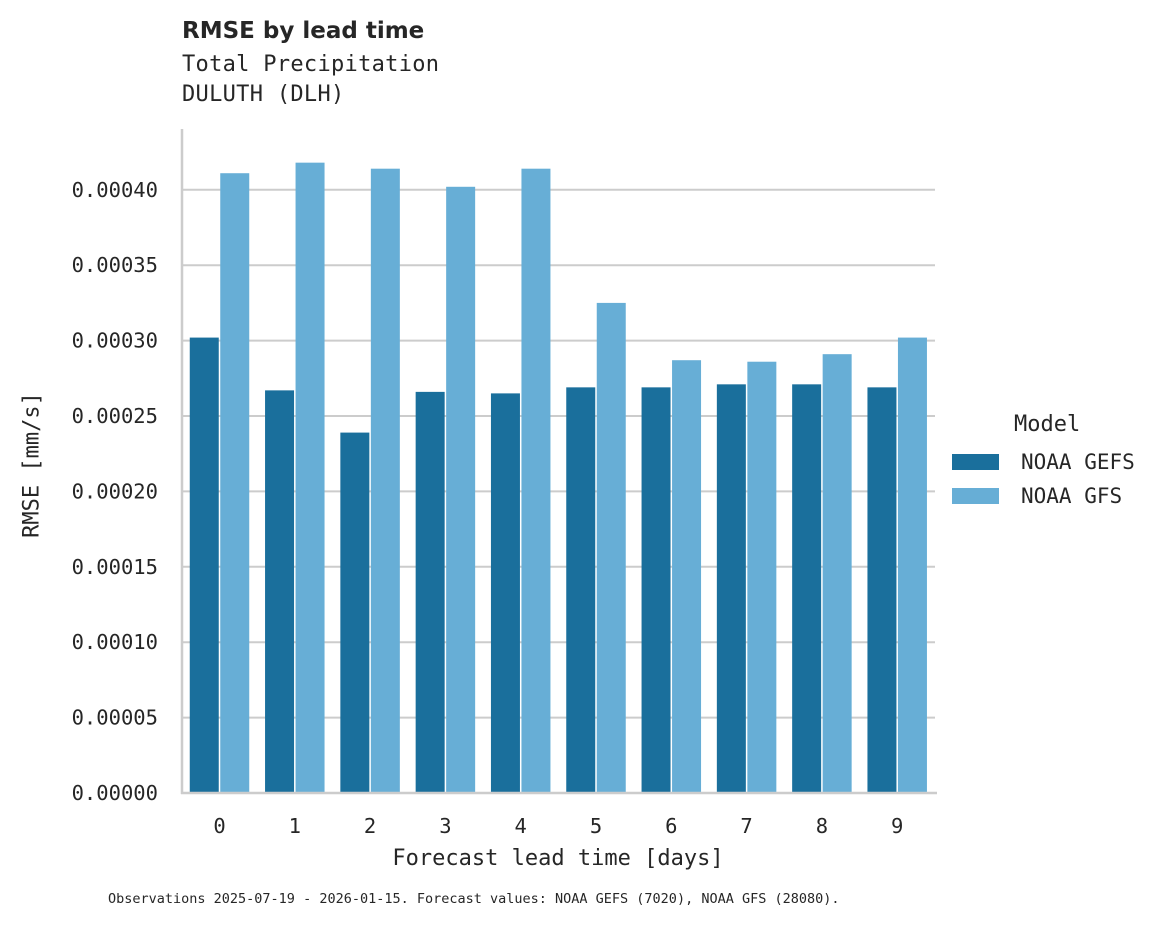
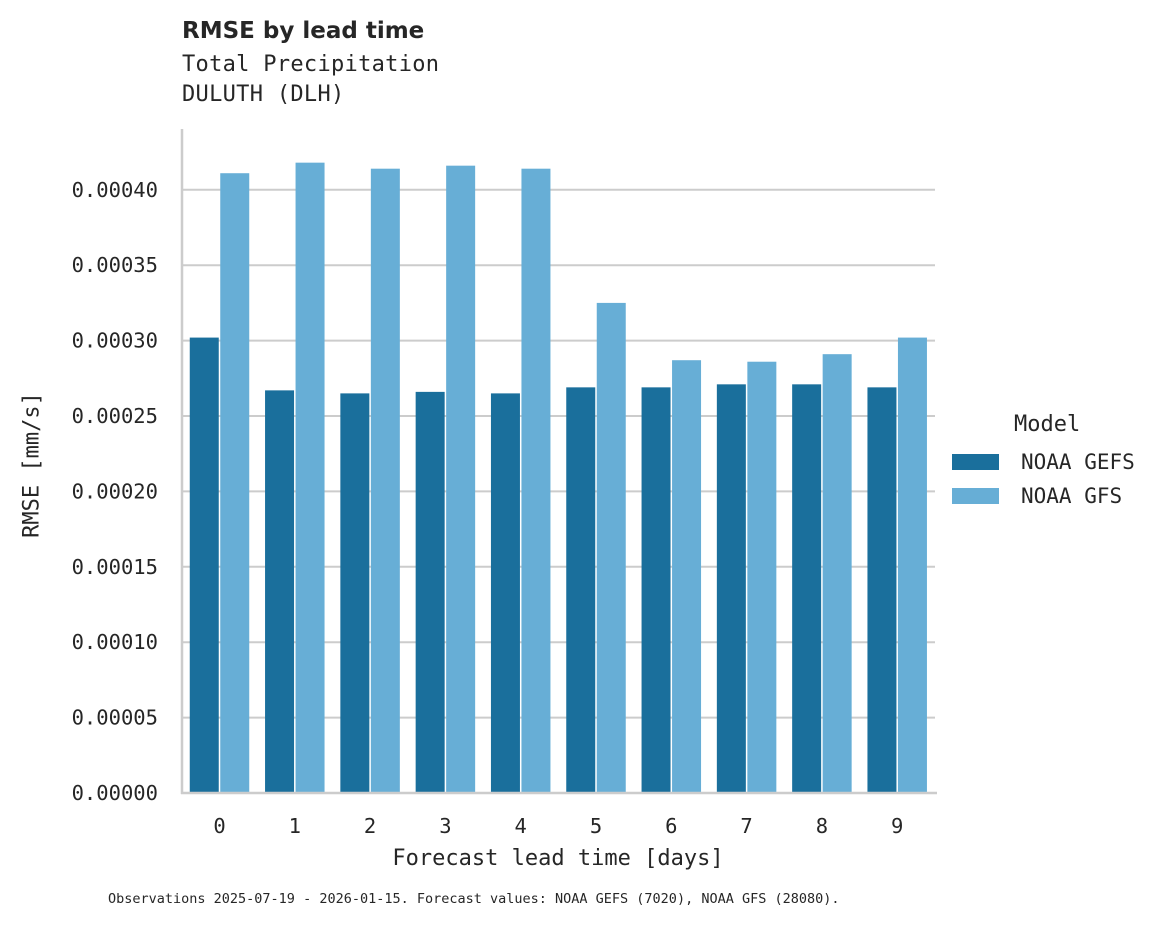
NOAA GEFS/2: 0.000239 -> 0.000265
NOAA GFS/3: 0.000402 -> 0.000416
